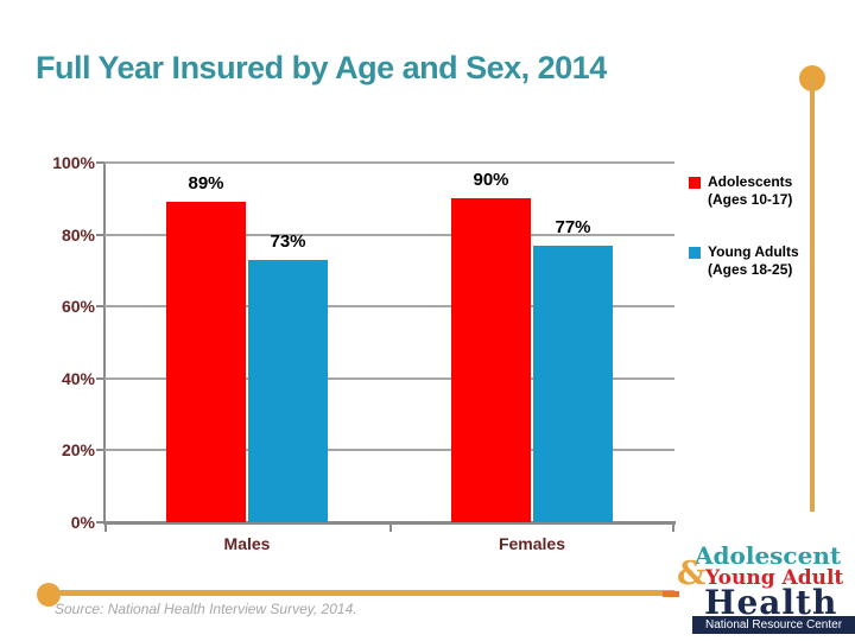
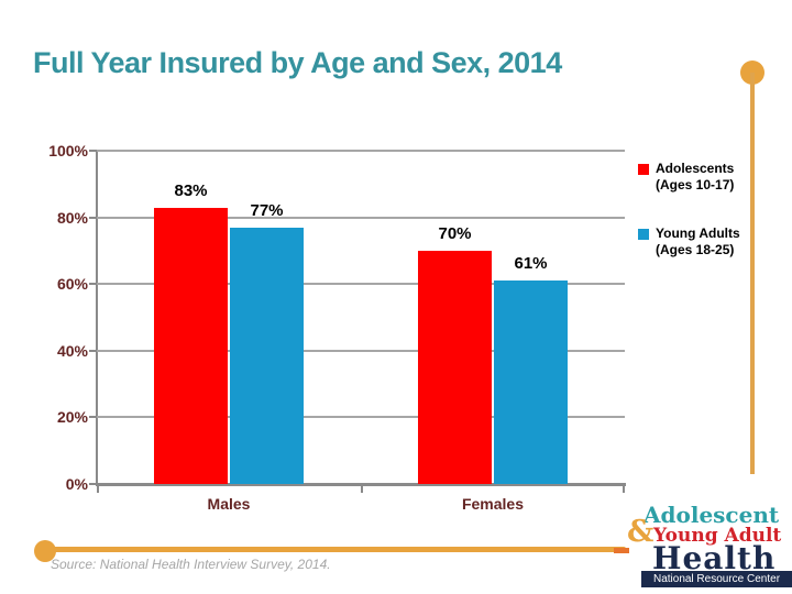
Adolescents (Ages 10-17)/Males: 89% -> 83%
Young Adults (Ages 18-25)/Males: 73% -> 77%
Adolescents (Ages 10-17)/Females: 90% -> 70%
Young Adults (Ages 18-25)/Females: 77% -> 61%
